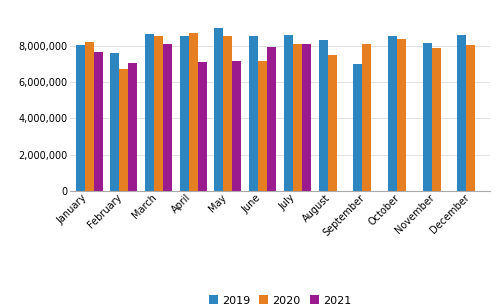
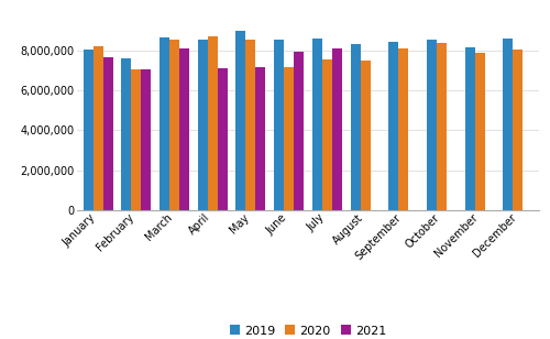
2020/February: 6,700,000 -> 7,000,000
2020/July: 8,100,000 -> 7,600,000
2019/September: 7,000,000 -> 8,400,000
